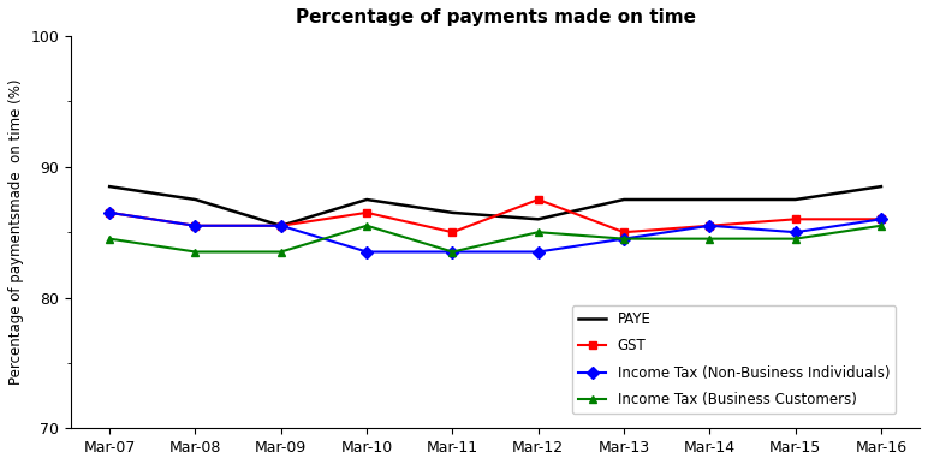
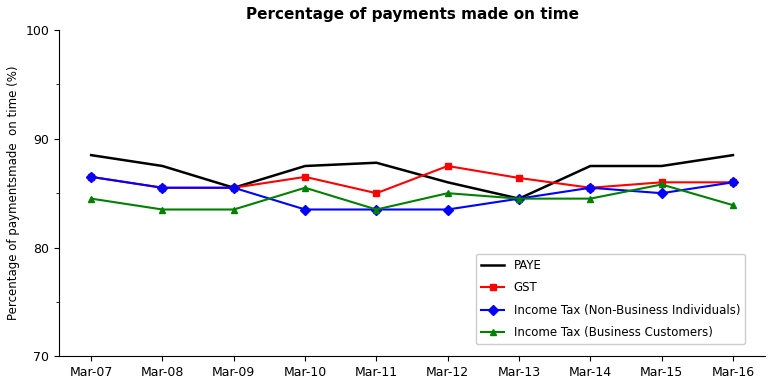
PAYE/Mar-11: 86.5 -> 87.8
PAYE/Mar-13: 87.5 -> 84.5
GST/Mar-13: 85.0 -> 86.4
Income Tax (Business Customers)/Mar-15: 84.5 -> 85.8
Income Tax (Business Customers)/Mar-16: 85.5 -> 83.9
